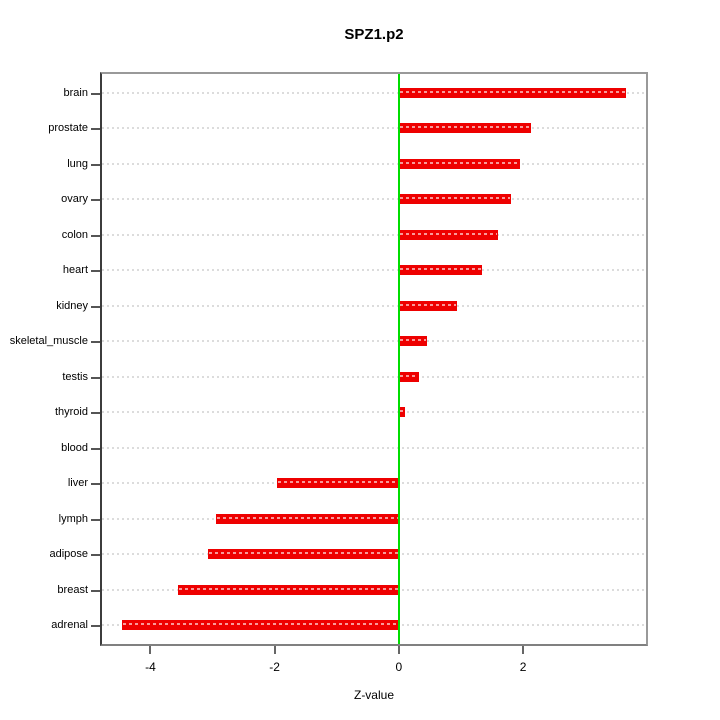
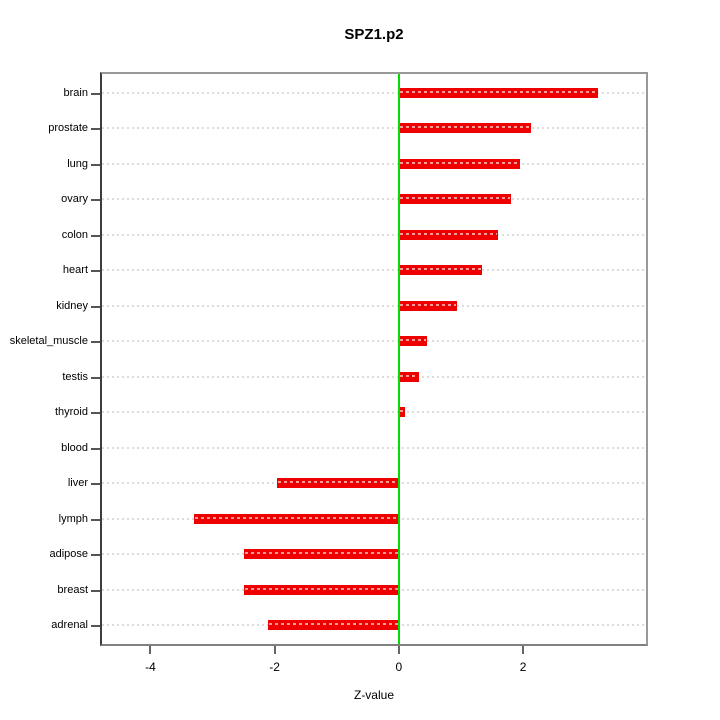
brain: 3.7 -> 3.2
lymph: -2.9 -> -3.3
adipose: -3.1 -> -2.5
breast: -3.5 -> -2.5
adrenal: -4.5 -> -2.1
